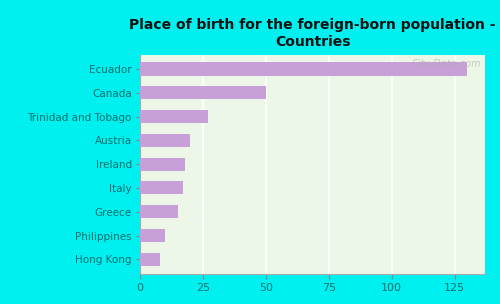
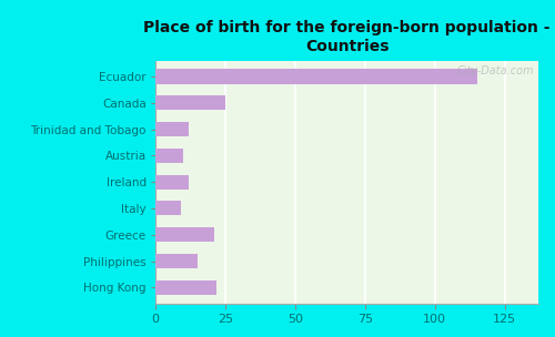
Ecuador: 130 -> 115
Canada: 50 -> 25
Trinidad and Tobago: 27 -> 12
Austria: 20 -> 10
Ireland: 18 -> 12
Italy: 17 -> 9
Greece: 15 -> 21
Philippines: 10 -> 15
Hong Kong: 8 -> 22
